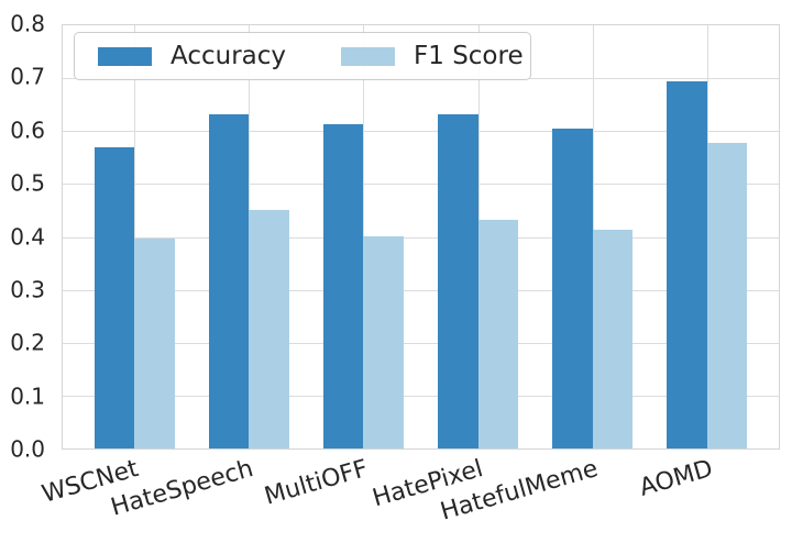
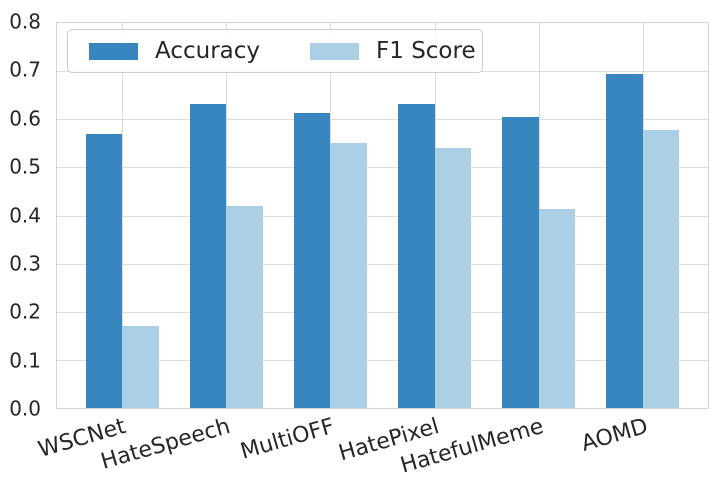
F1 Score/WSCNet: 0.40 -> 0.17
F1 Score/HateSpeech: 0.45 -> 0.42
F1 Score/MultiOFF: 0.40 -> 0.55
F1 Score/HatePixel: 0.43 -> 0.54
